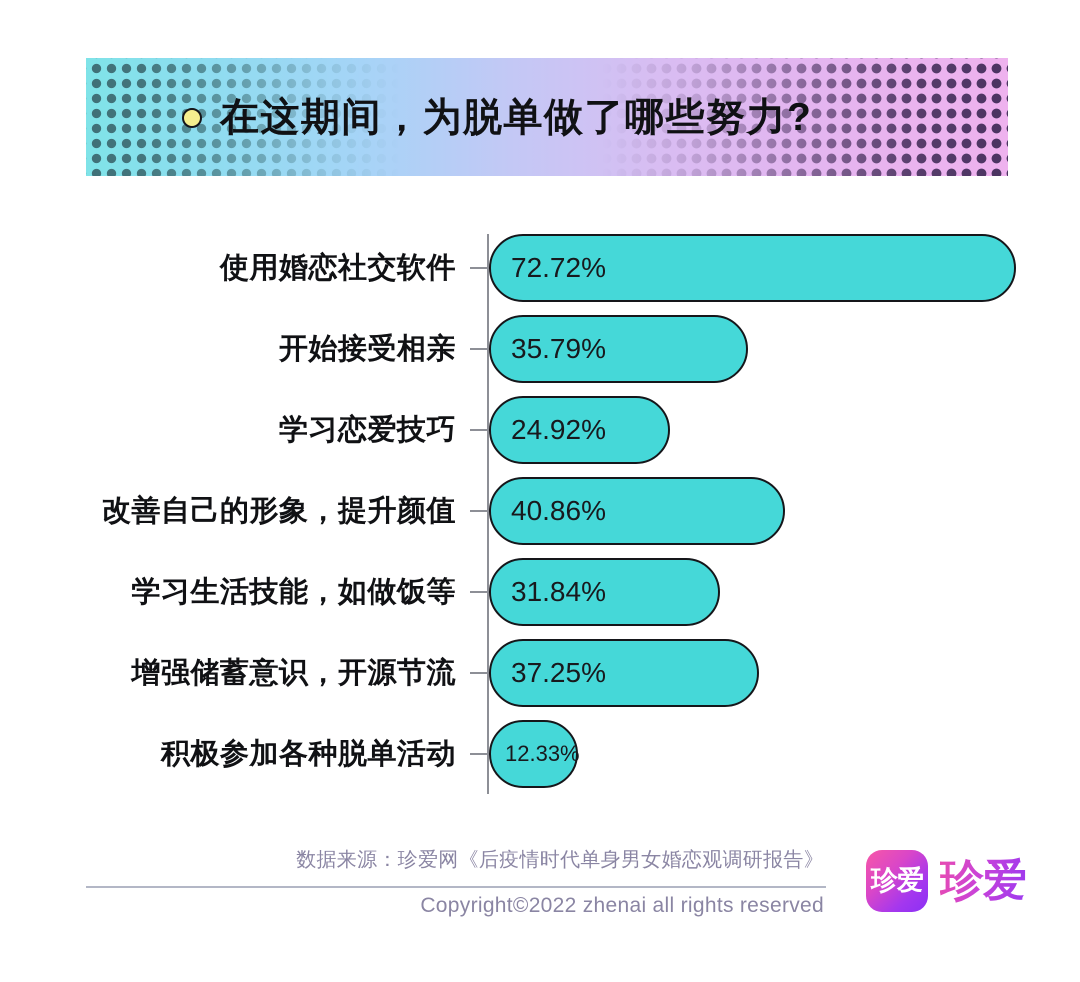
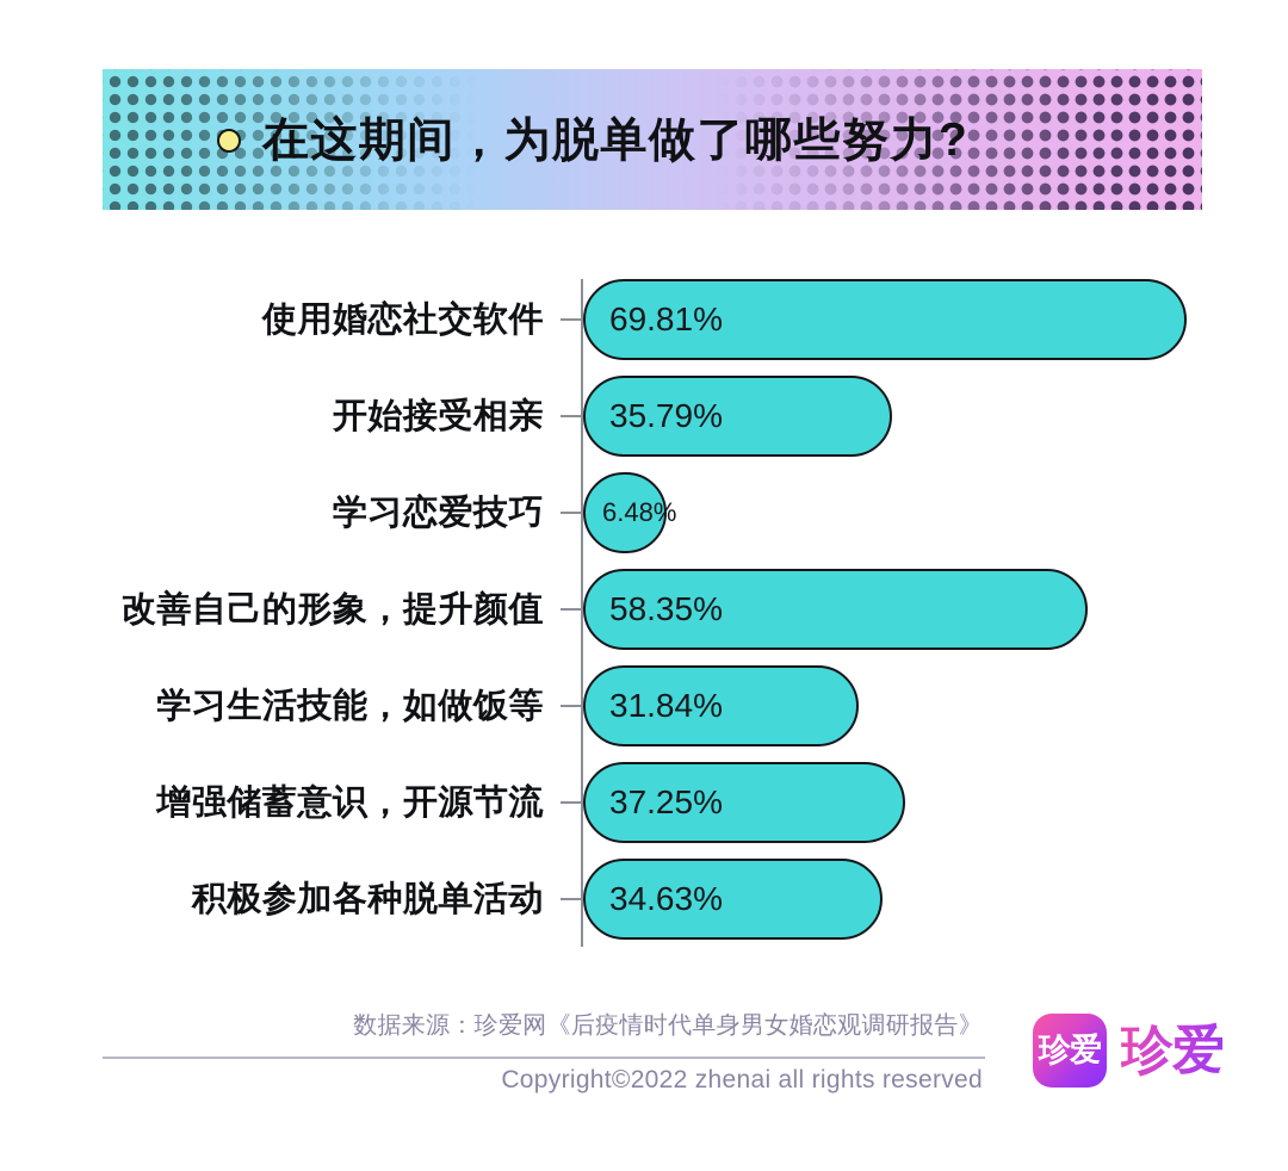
使用婚恋社交软件: 72.72% -> 69.81%
学习恋爱技巧: 24.92% -> 6.48%
改善自己的形象，提升颜值: 40.86% -> 58.35%
积极参加各种脱单活动: 12.33% -> 34.63%
